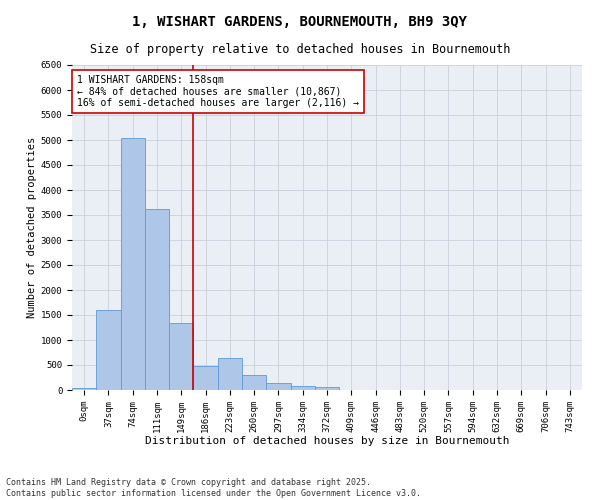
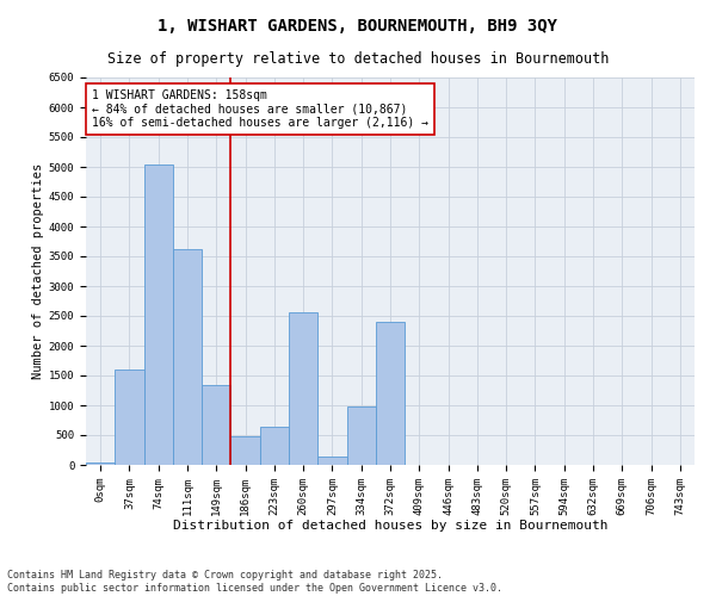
260sqm: 300 -> 2560
334sqm: 90 -> 980
372sqm: 60 -> 2400
